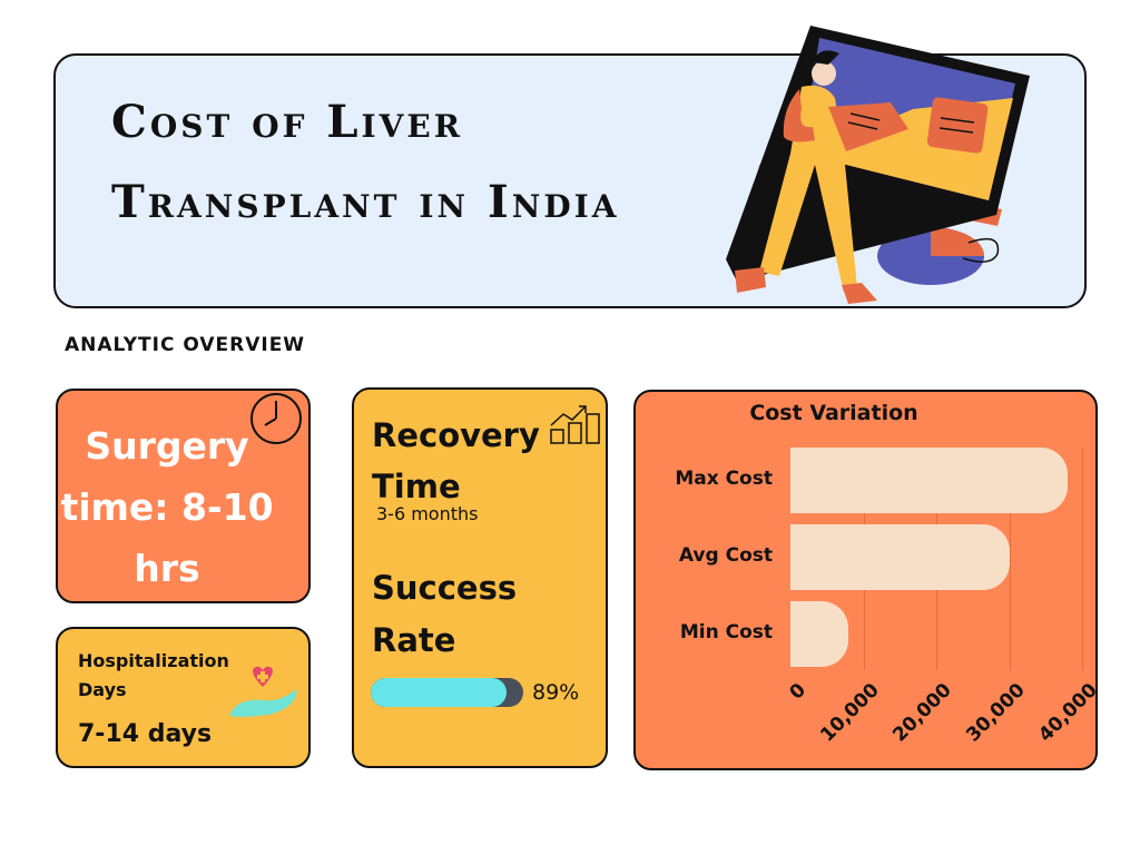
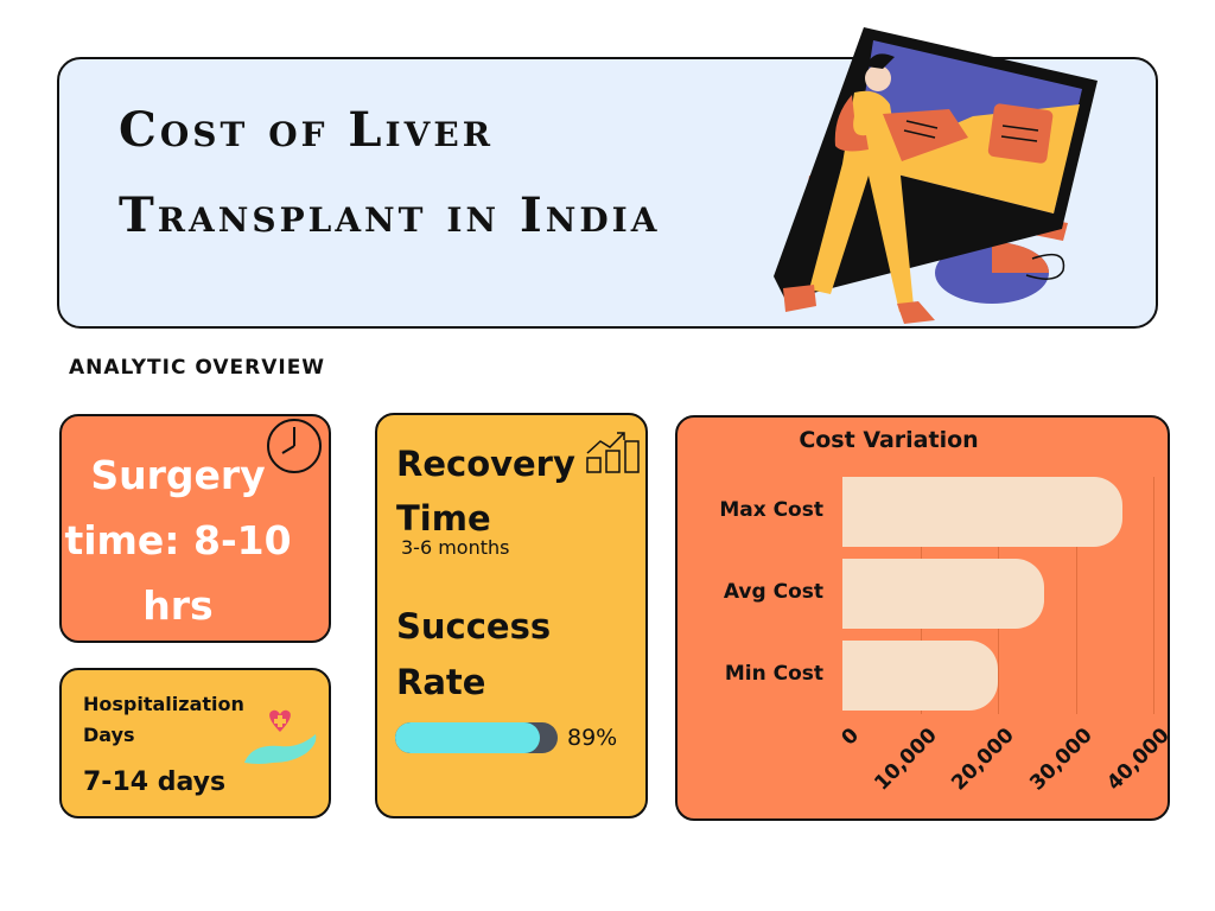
Max Cost: 38000 -> 36000
Avg Cost: 30000 -> 26000
Min Cost: 8000 -> 20000
